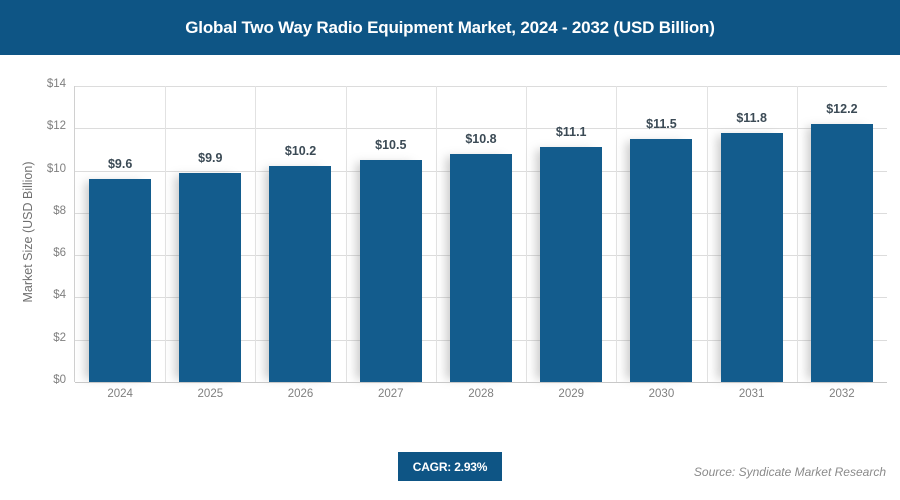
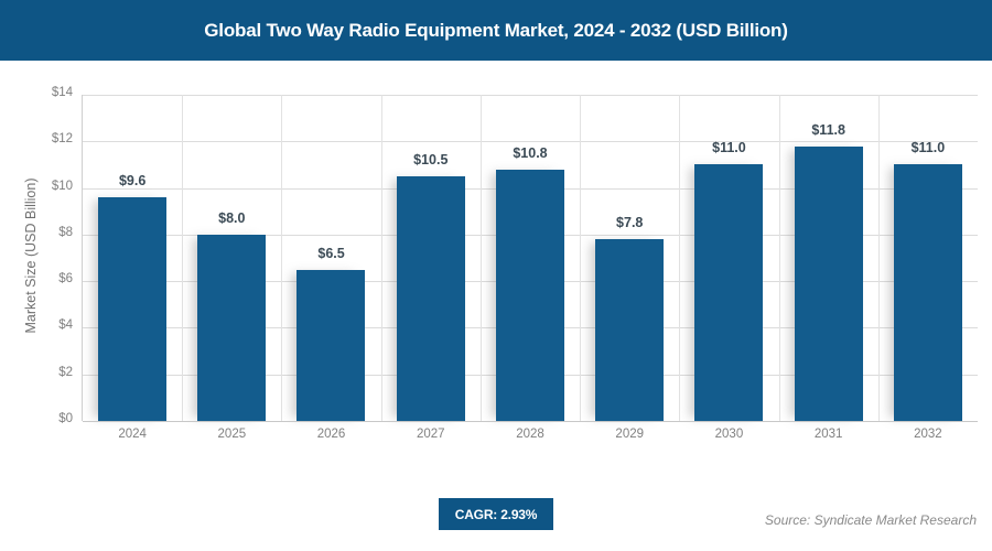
2025: $9.9 -> $8.0
2026: $10.2 -> $6.5
2029: $11.1 -> $7.8
2030: $11.5 -> $11.0
2032: $12.2 -> $11.0
